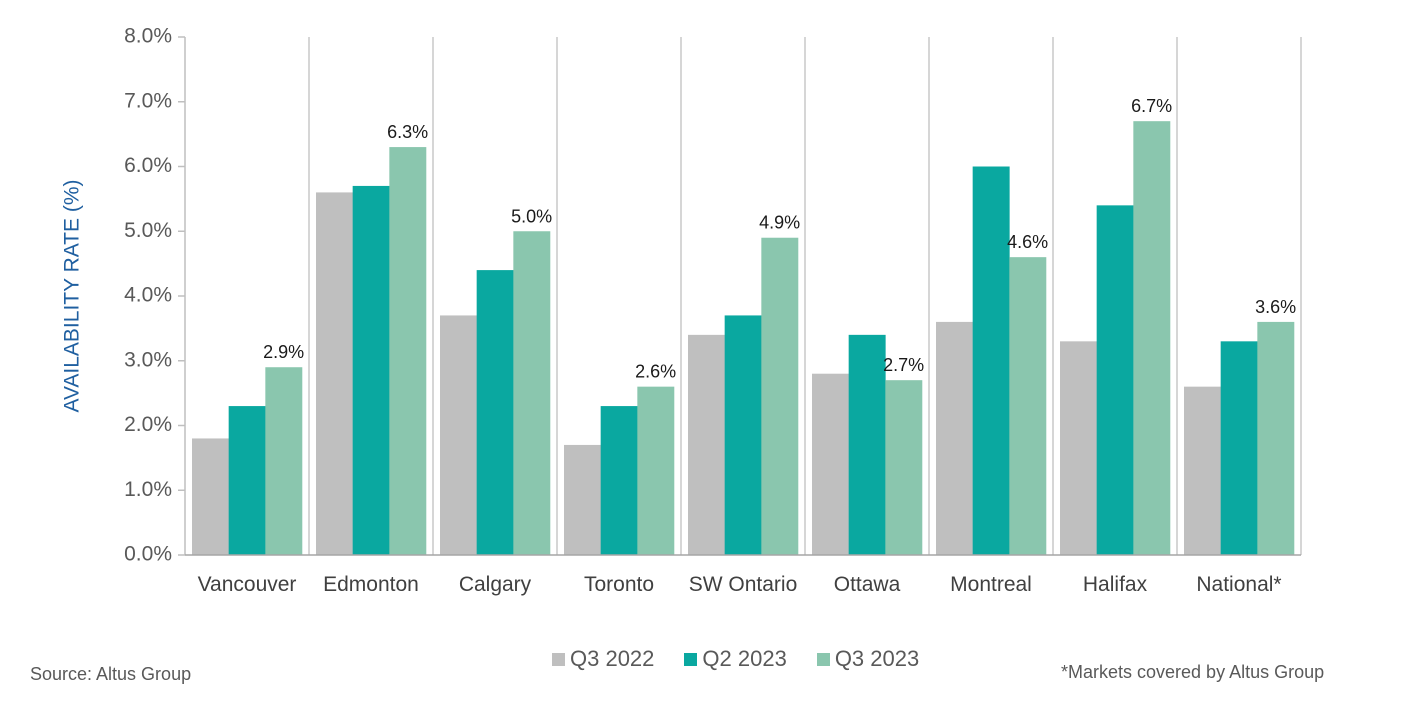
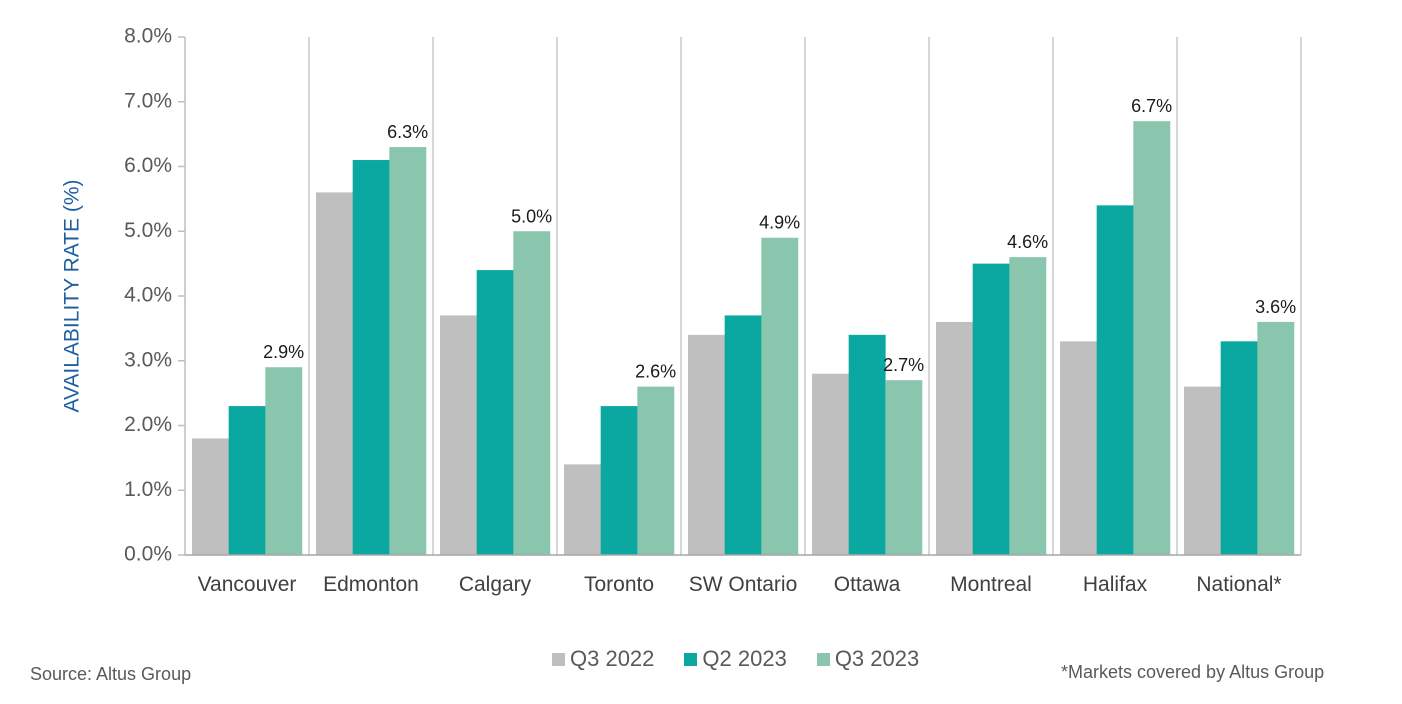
Q2 2023/Edmonton: 5.7% -> 6.1%
Q3 2022/Toronto: 1.7% -> 1.4%
Q2 2023/Montreal: 6.0% -> 4.5%
